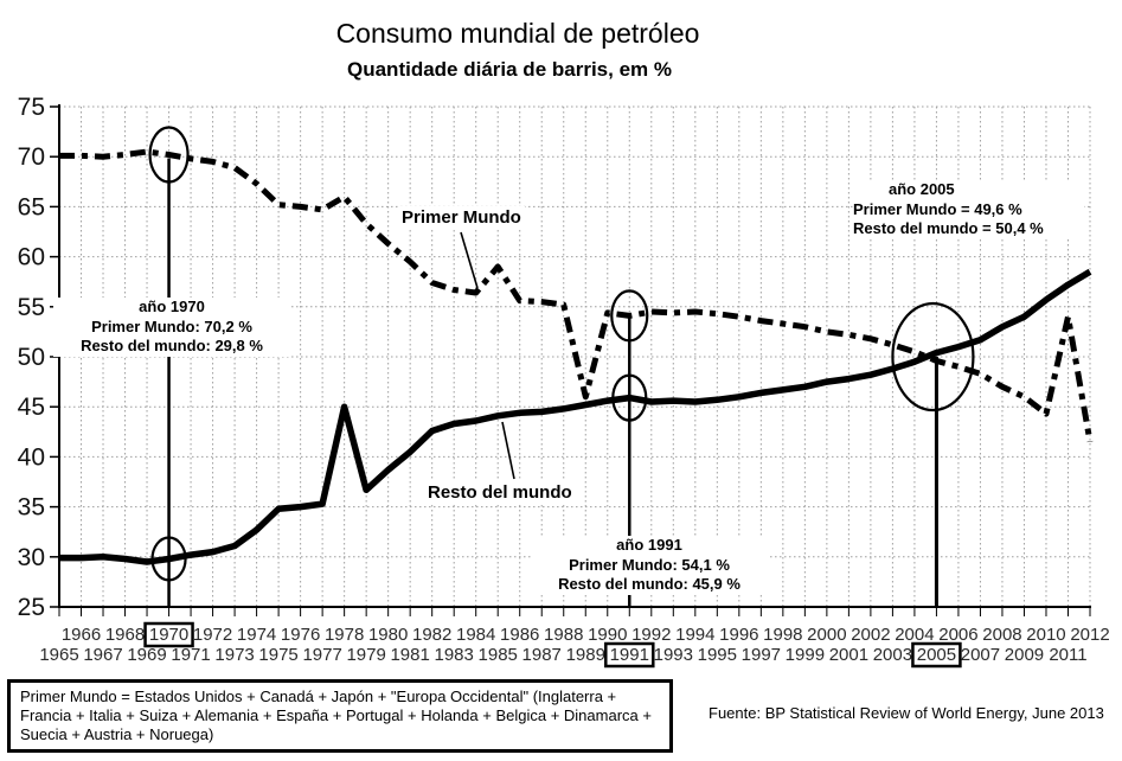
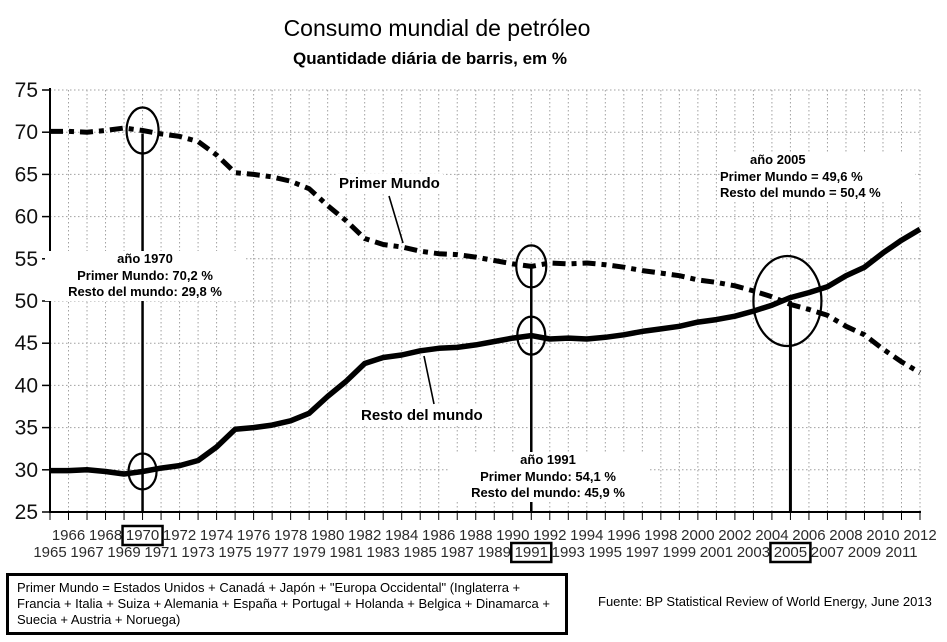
Primer Mundo/1978: 66 -> 64
Resto del mundo/1978: 45 -> 36
Primer Mundo/1985: 59 -> 56
Primer Mundo/1989: 46 -> 55
Primer Mundo/2011: 54 -> 43
